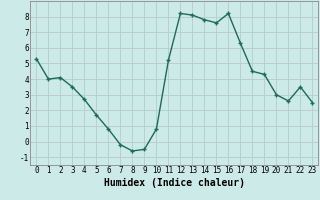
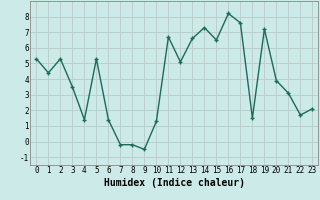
1: 4.0 -> 4.4
2: 4.1 -> 5.3
4: 2.7 -> 1.4
5: 1.7 -> 5.3
6: 0.8 -> 1.4
8: -0.6 -> -0.2
10: 0.8 -> 1.3
11: 5.2 -> 6.7
12: 8.2 -> 5.1
13: 8.1 -> 6.6
14: 7.8 -> 7.3
15: 7.6 -> 6.5
17: 6.3 -> 7.6
18: 4.5 -> 1.5
19: 4.3 -> 7.2
20: 3.0 -> 3.9
21: 2.6 -> 3.1
22: 3.5 -> 1.7
23: 2.5 -> 2.1
